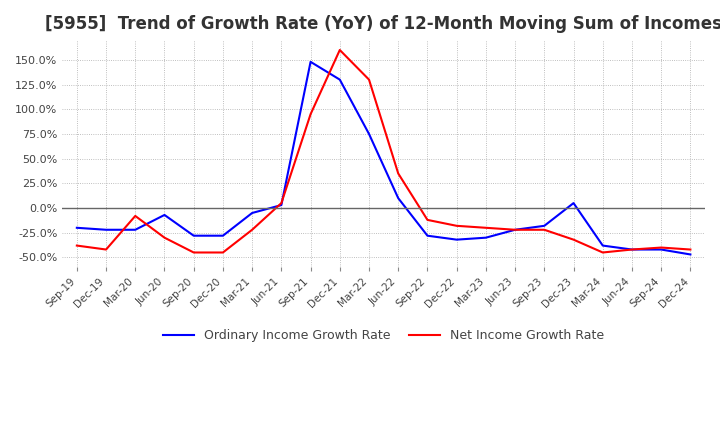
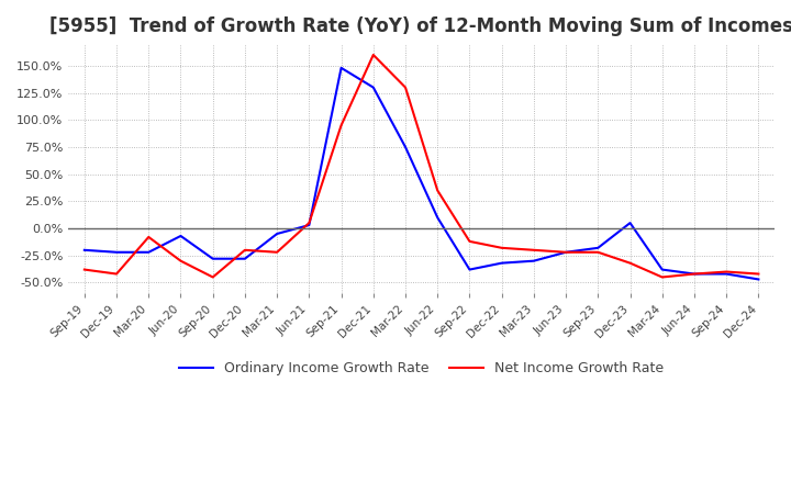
Net Income Growth Rate/Dec-20: -45% -> -20%
Ordinary Income Growth Rate/Sep-22: -28% -> -38%
